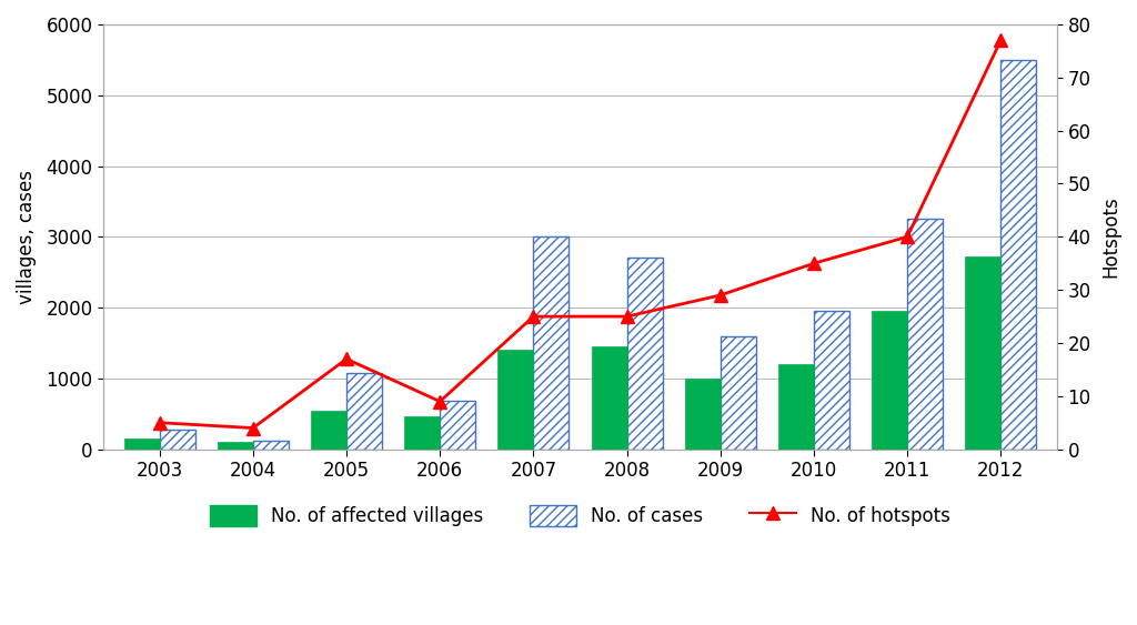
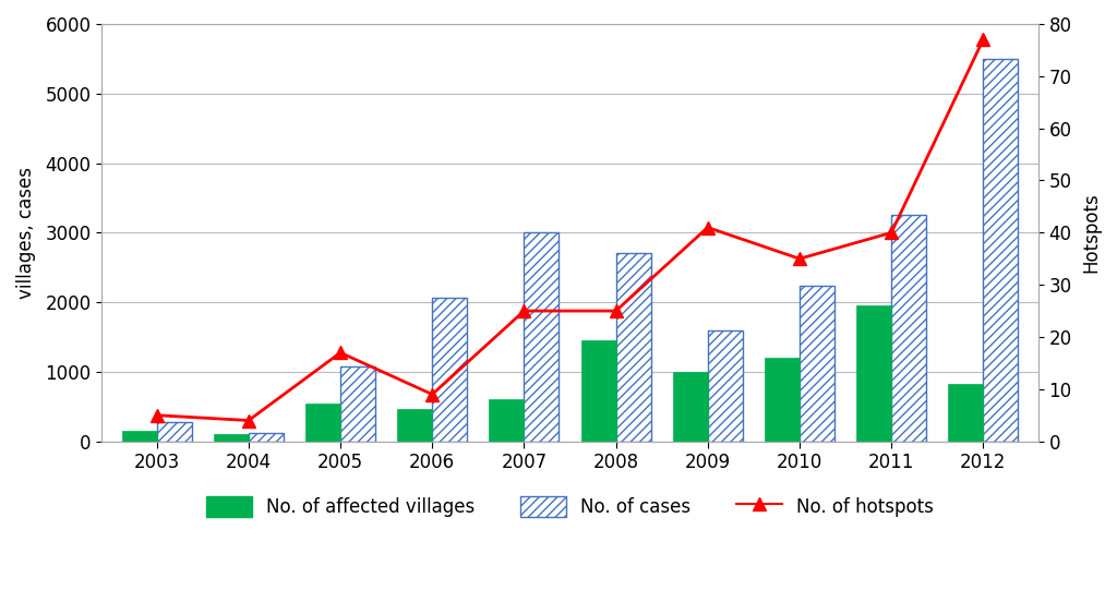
No. of cases/2006: 680 -> 2060
No. of affected villages/2007: 1400 -> 600
No. of hotspots/2009: 29 -> 41
No. of cases/2010: 1950 -> 2240
No. of affected villages/2012: 2720 -> 820
